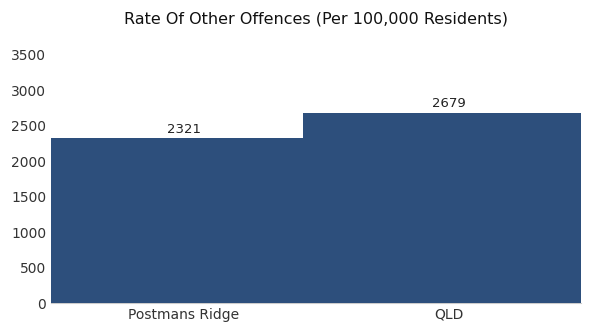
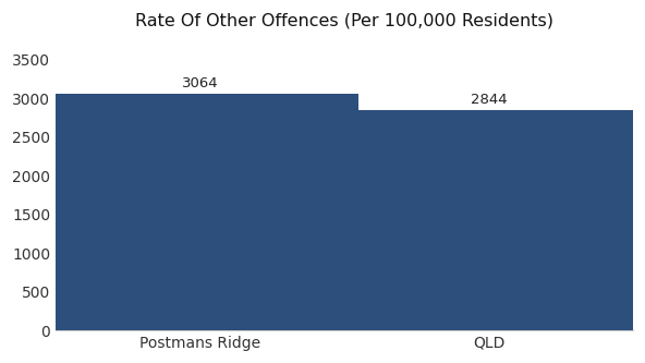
Postmans Ridge: 2321 -> 3064
QLD: 2679 -> 2844
